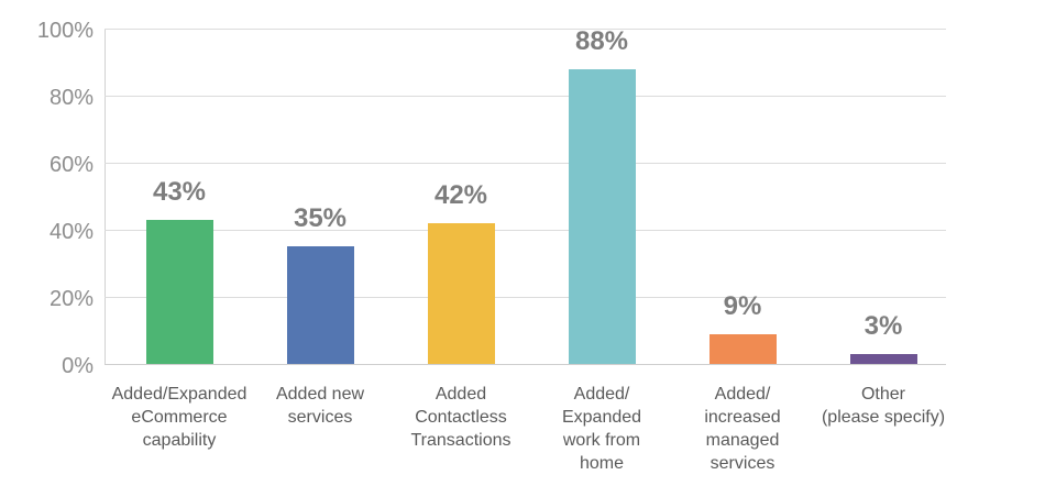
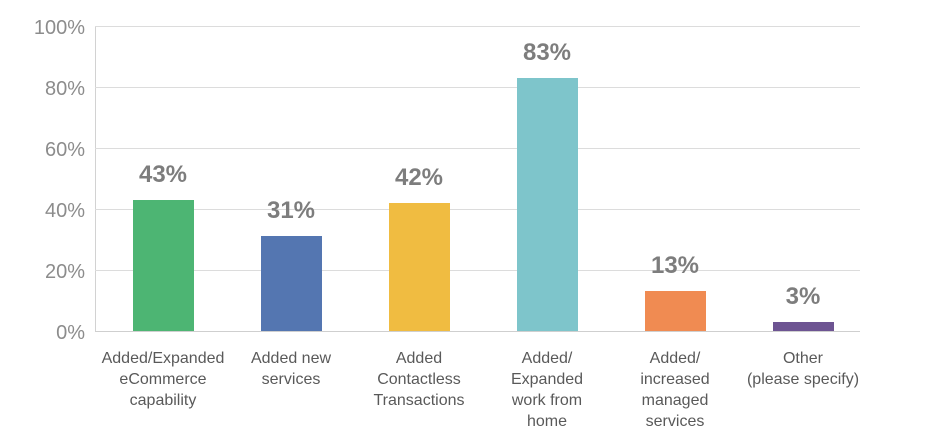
Added new services: 35% -> 31%
Added/ Expanded work from home: 88% -> 83%
Added/ increased managed services: 9% -> 13%
